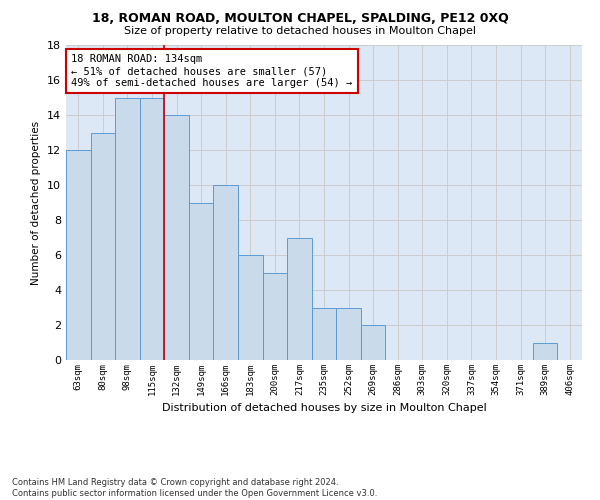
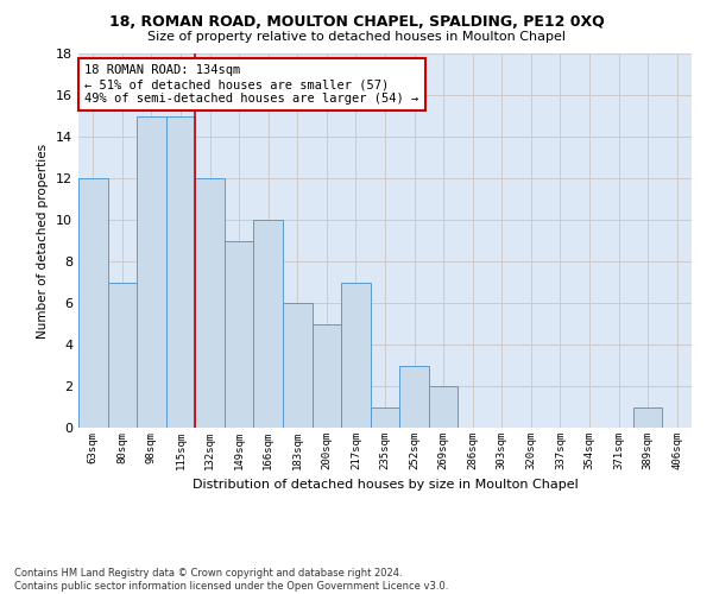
80sqm: 13 -> 7
132sqm: 14 -> 12
235sqm: 3 -> 1
